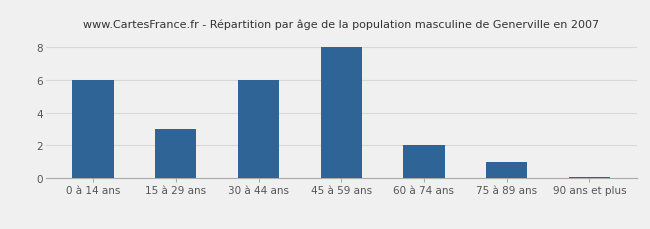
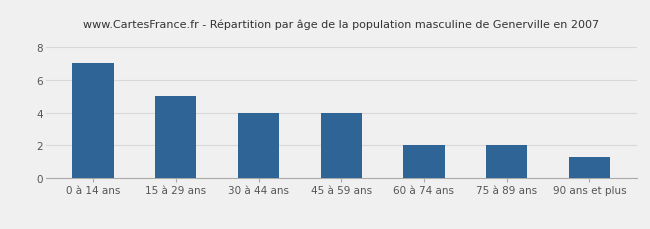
0 à 14 ans: 6.0 -> 7.0
15 à 29 ans: 3.0 -> 5.0
30 à 44 ans: 6.0 -> 4.0
45 à 59 ans: 8.0 -> 4.0
75 à 89 ans: 1.0 -> 2.0
90 ans et plus: 0.1 -> 1.3
